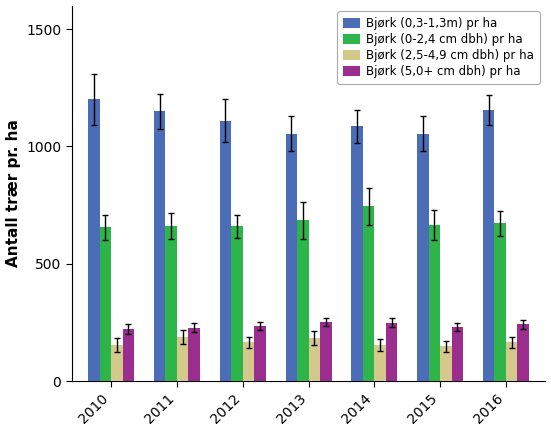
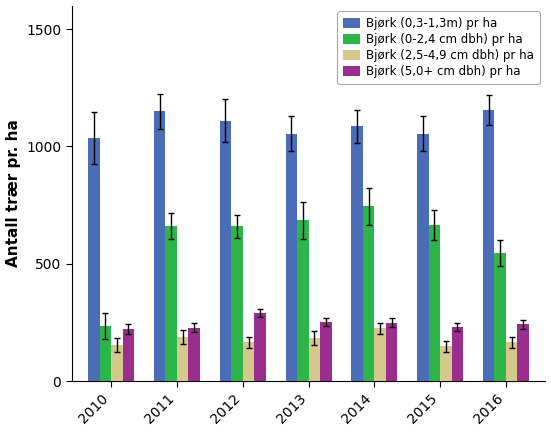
Bjørk (0,3-1,3m) pr ha/2010: 1200 -> 1035
Bjørk (0-2,4 cm dbh) pr ha/2010: 655 -> 235
Bjørk (5,0+ cm dbh) pr ha/2012: 235 -> 290
Bjørk (2,5-4,9 cm dbh) pr ha/2014: 155 -> 225
Bjørk (0-2,4 cm dbh) pr ha/2016: 672 -> 545
